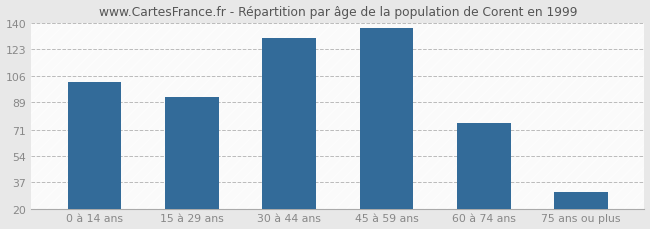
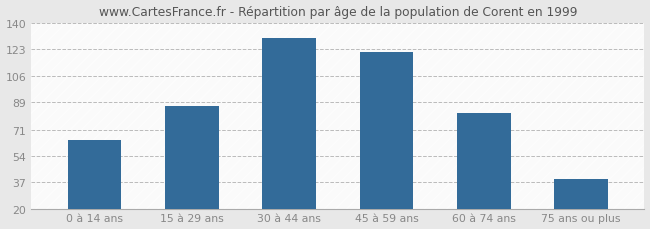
0 à 14 ans: 102 -> 64
15 à 29 ans: 92 -> 86
45 à 59 ans: 137 -> 121
60 à 74 ans: 75 -> 82
75 ans ou plus: 31 -> 39
